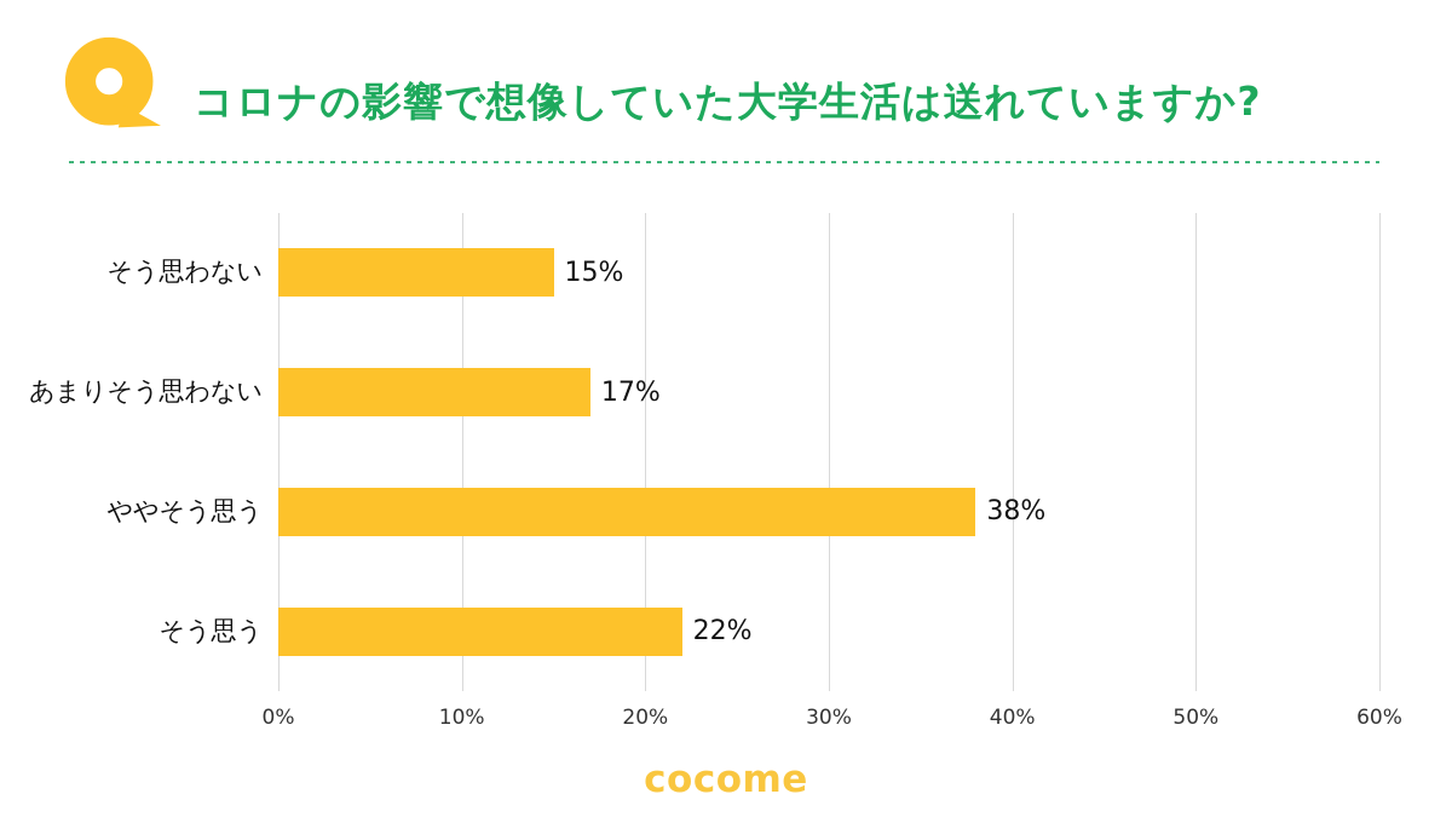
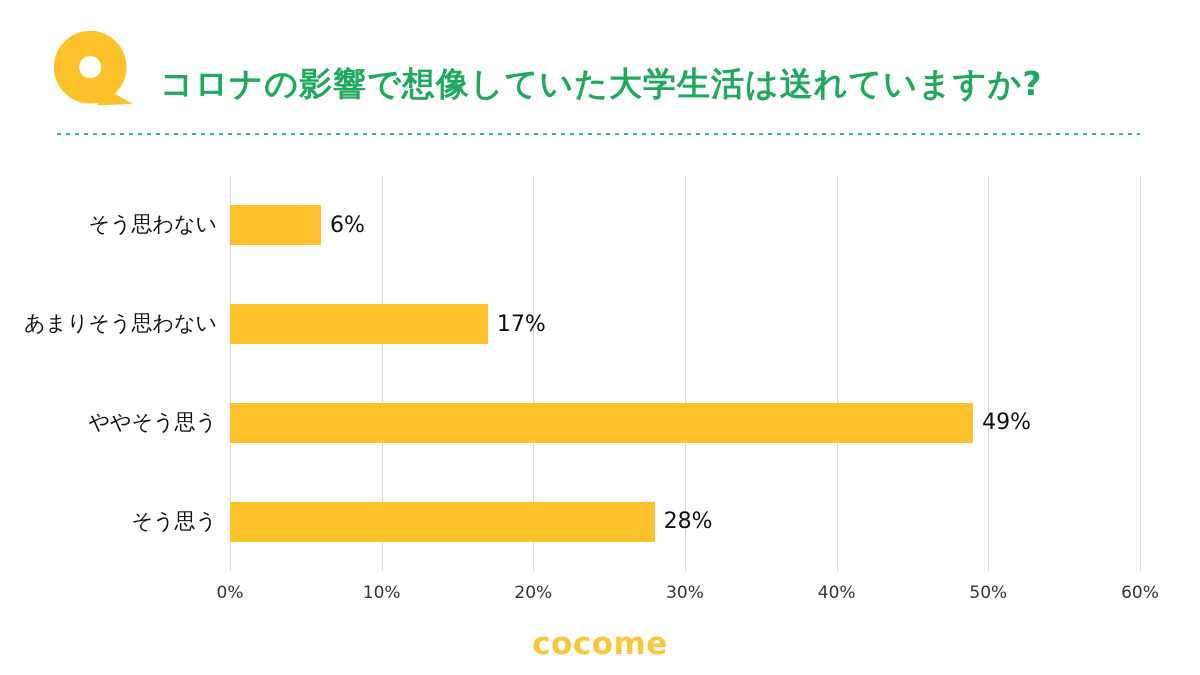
そう思わない: 15% -> 6%
ややそう思う: 38% -> 49%
そう思う: 22% -> 28%
